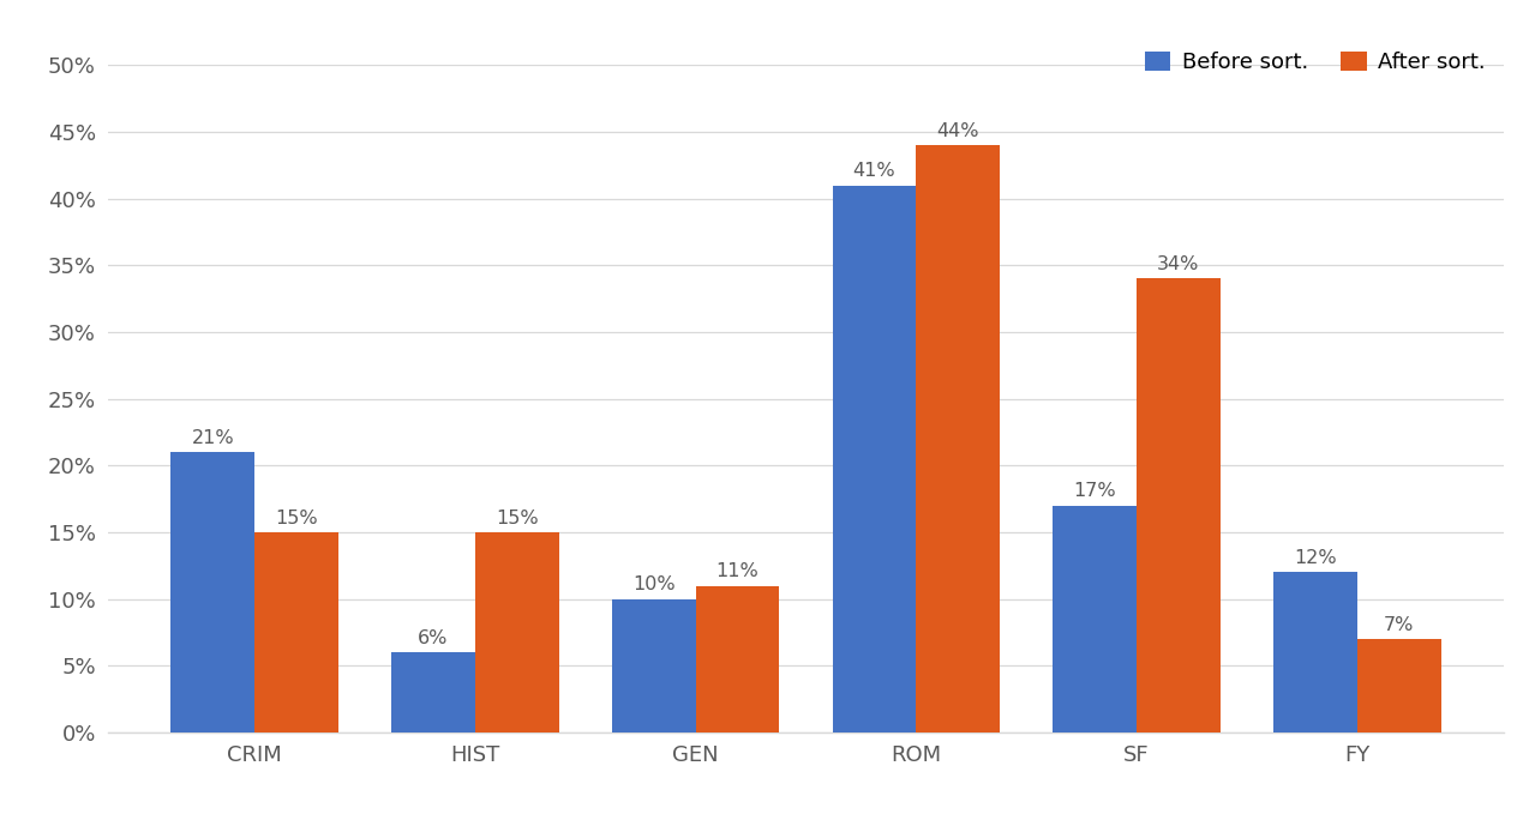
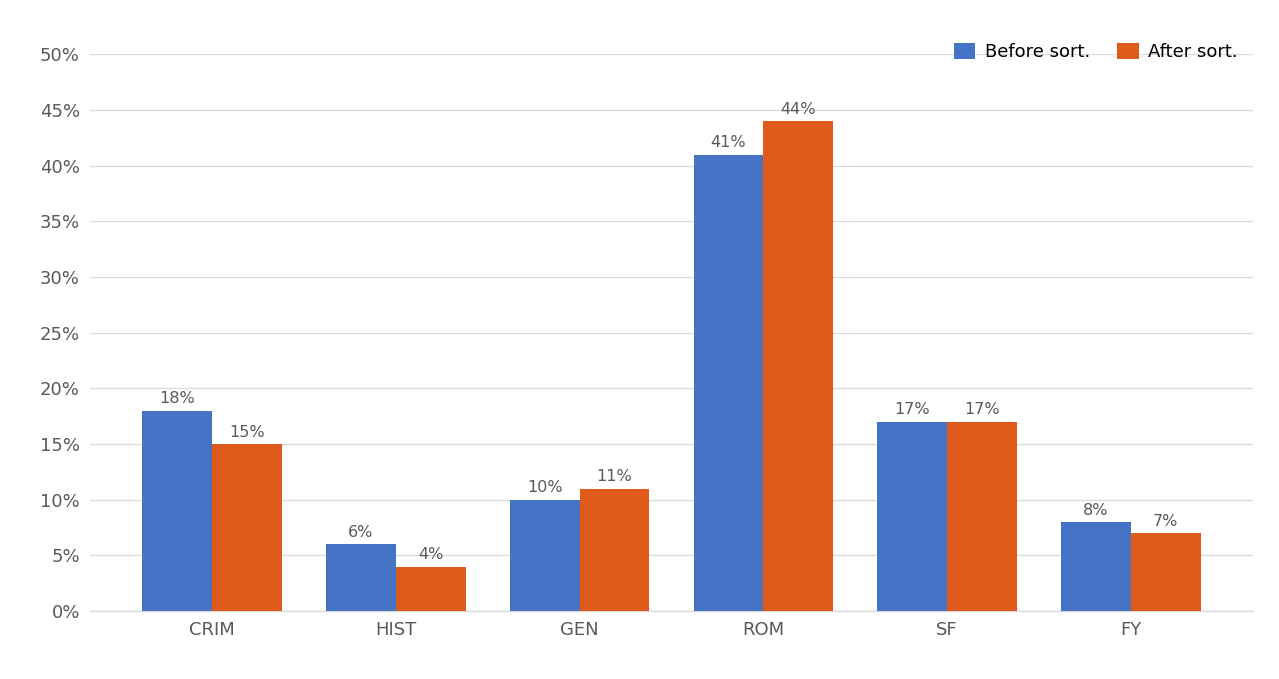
Before sort./CRIM: 21% -> 18%
After sort./HIST: 15% -> 4%
After sort./SF: 34% -> 17%
Before sort./FY: 12% -> 8%
